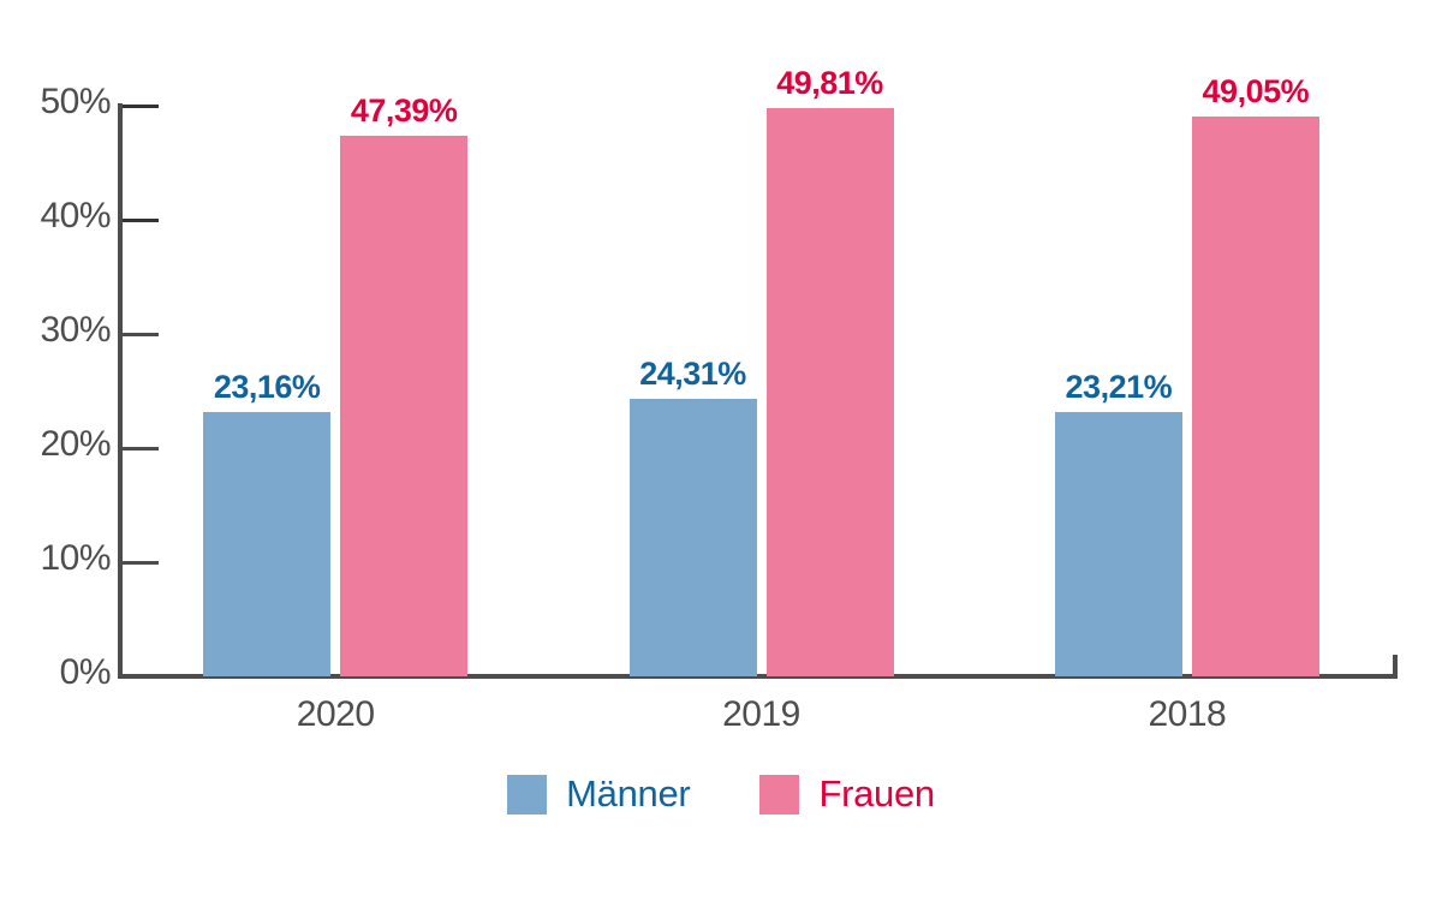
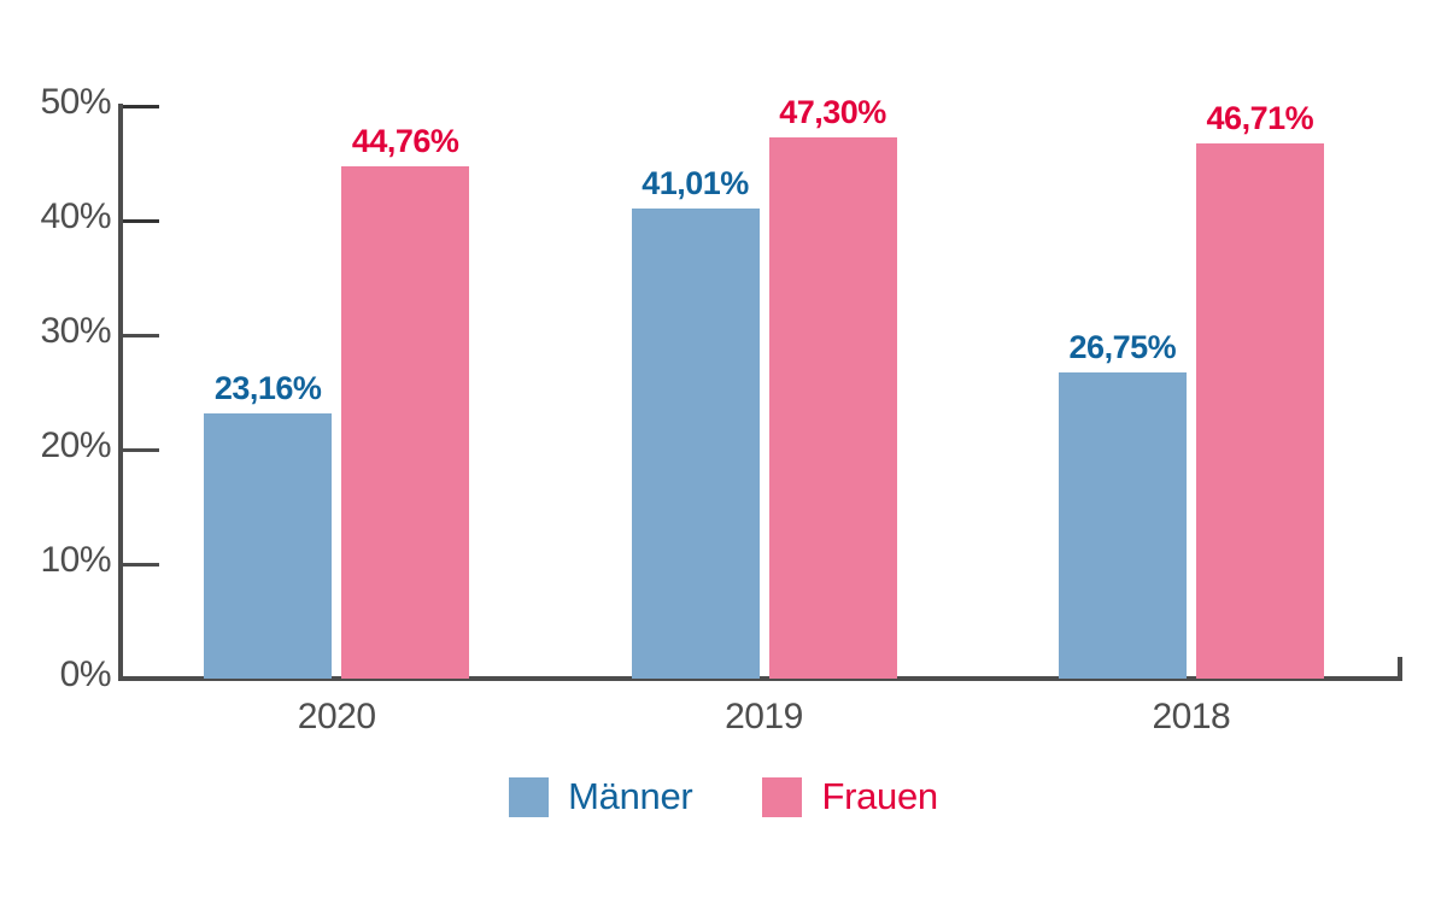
Frauen/2020: 47,39% -> 44,76%
Männer/2019: 24,31% -> 41,01%
Frauen/2019: 49,81% -> 47,30%
Männer/2018: 23,21% -> 26,75%
Frauen/2018: 49,05% -> 46,71%
